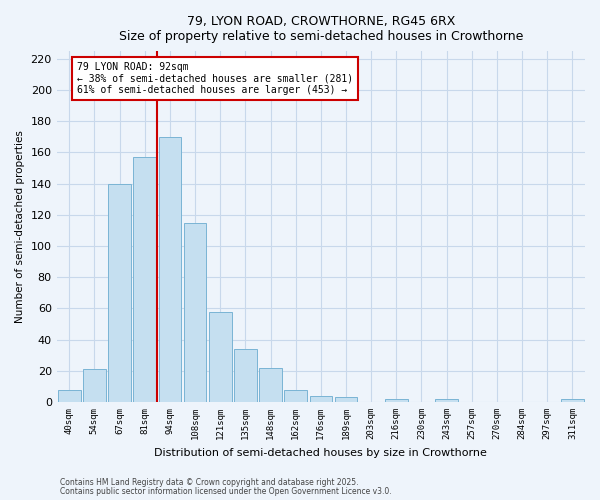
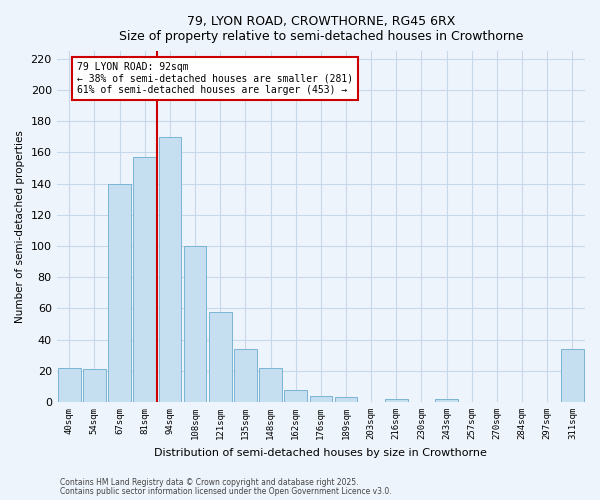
40sqm: 8 -> 22
108sqm: 115 -> 100
311sqm: 2 -> 34
